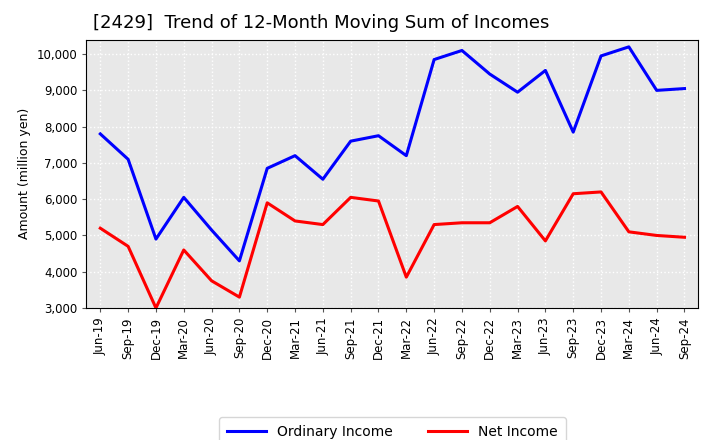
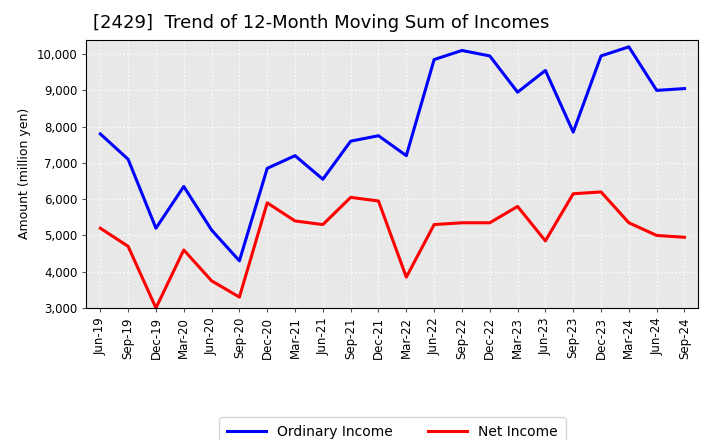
Ordinary Income/Dec-19: 4,900 -> 5,200
Ordinary Income/Mar-20: 6,050 -> 6,350
Ordinary Income/Dec-22: 9,450 -> 9,950
Net Income/Mar-24: 5,100 -> 5,350
